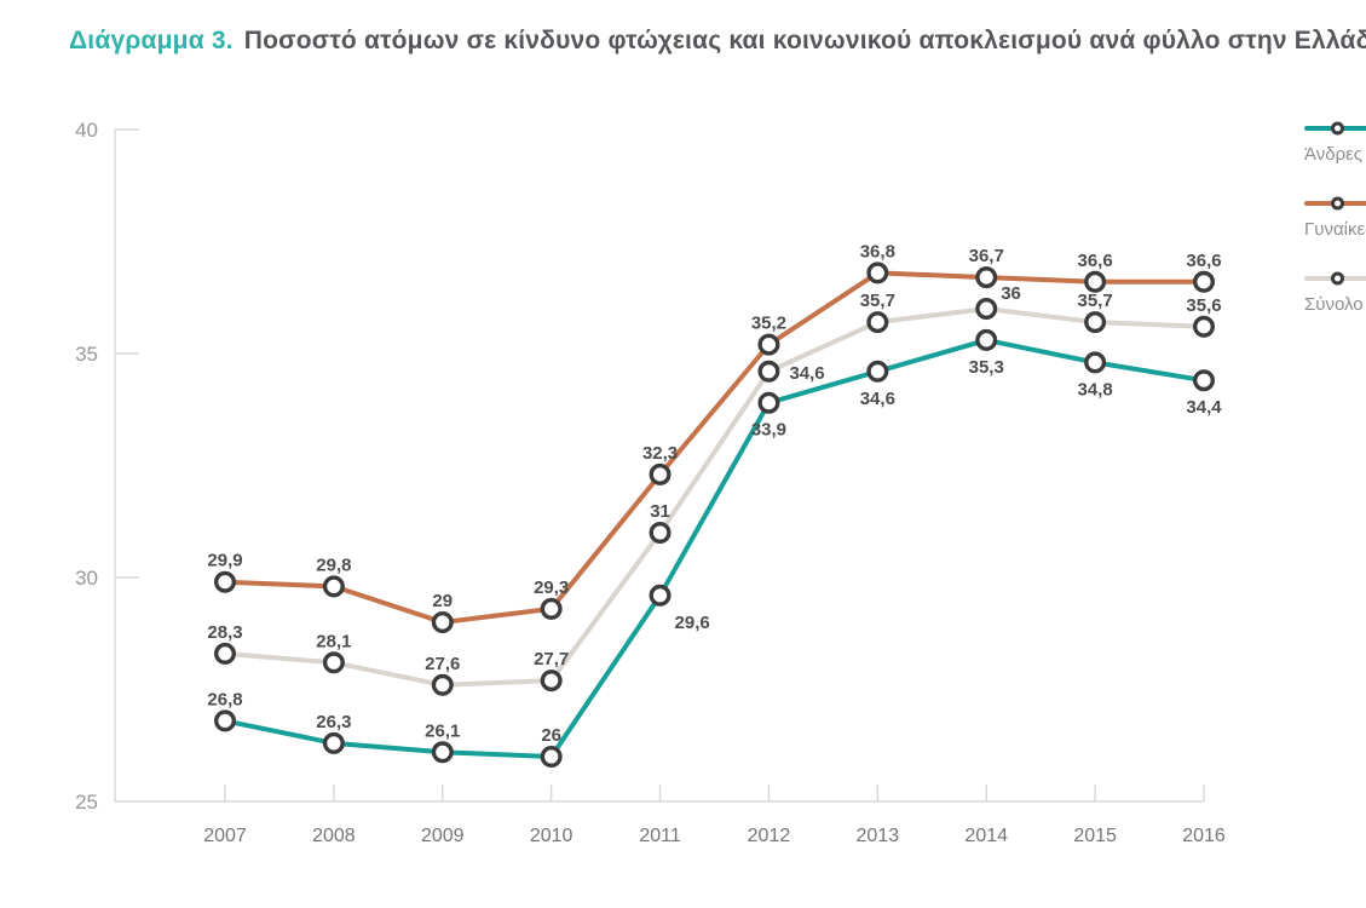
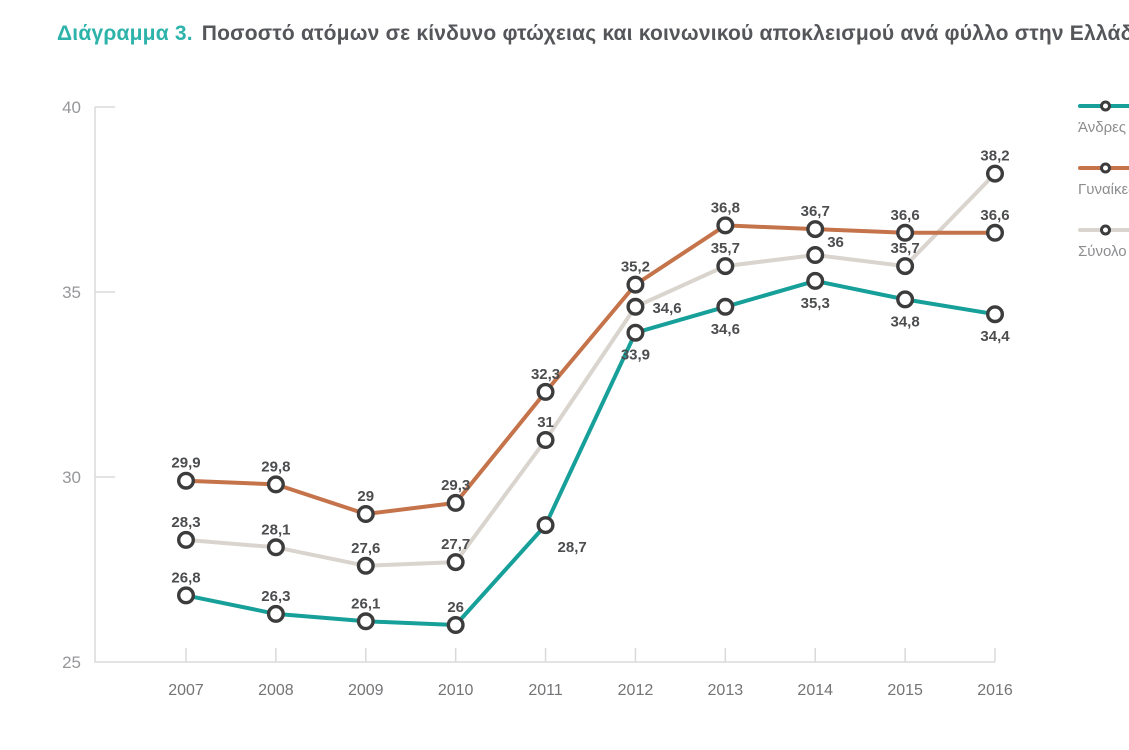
Άνδρες/2011: 29,6 -> 28,7
Σύνολο/2016: 35,6 -> 38,2
